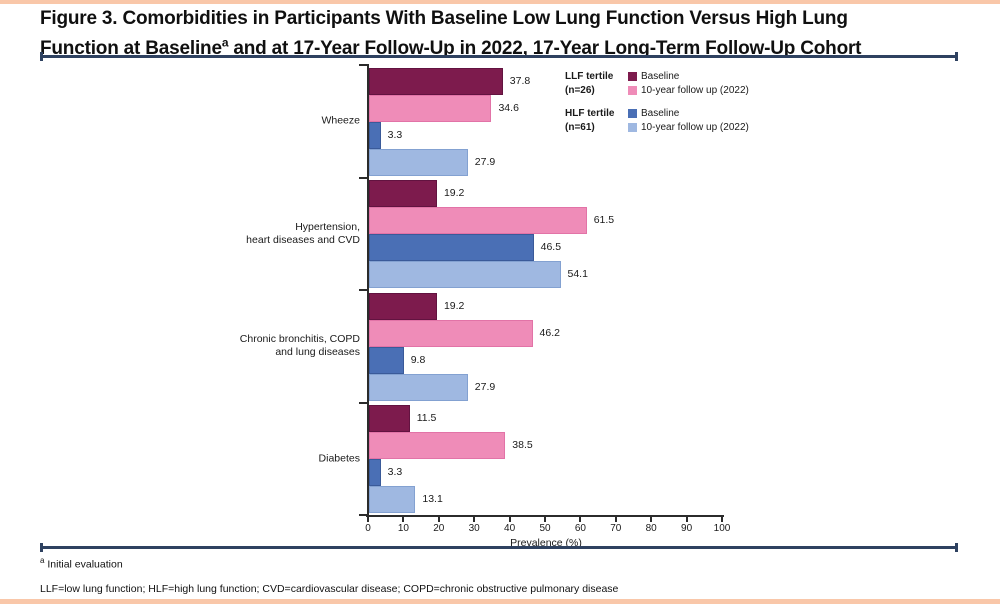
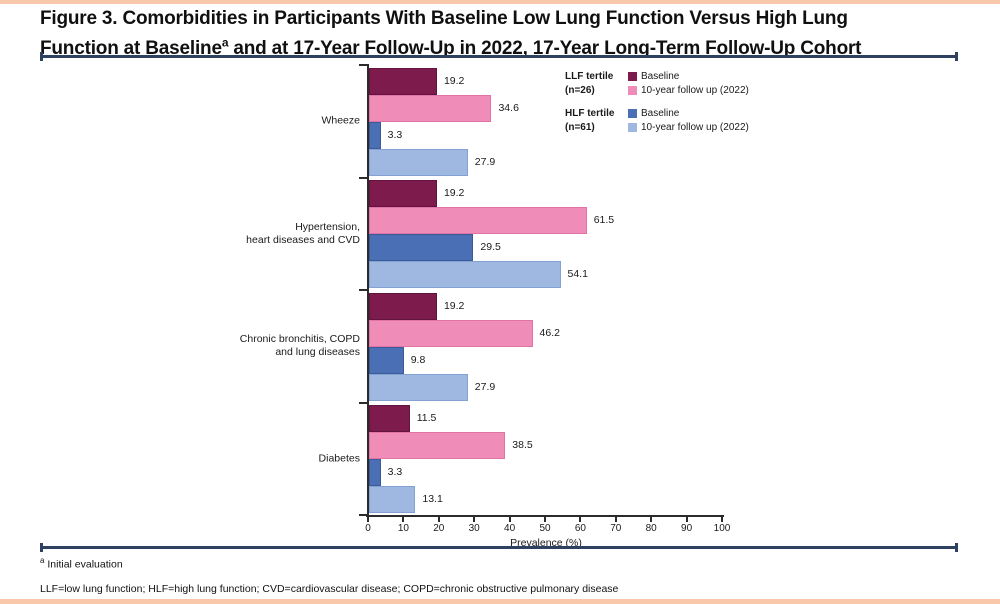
LLF tertile Baseline/Wheeze: 37.8 -> 19.2
HLF tertile Baseline/Hypertension, heart diseases and CVD: 46.5 -> 29.5
